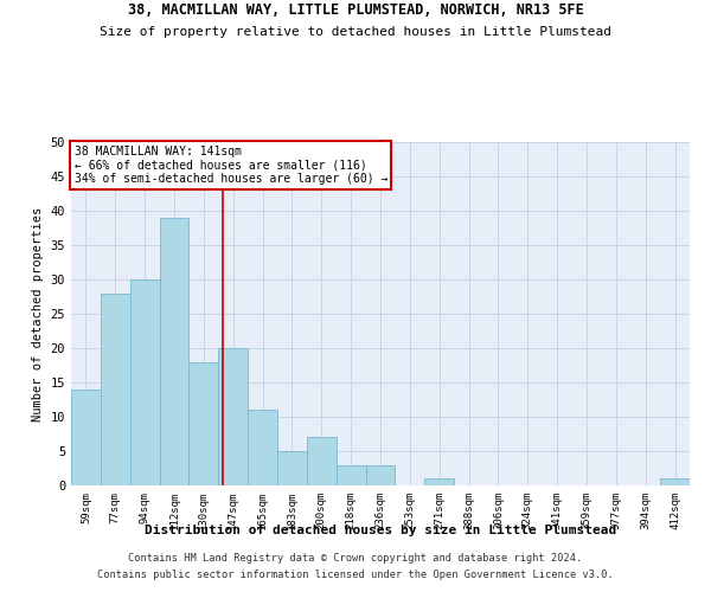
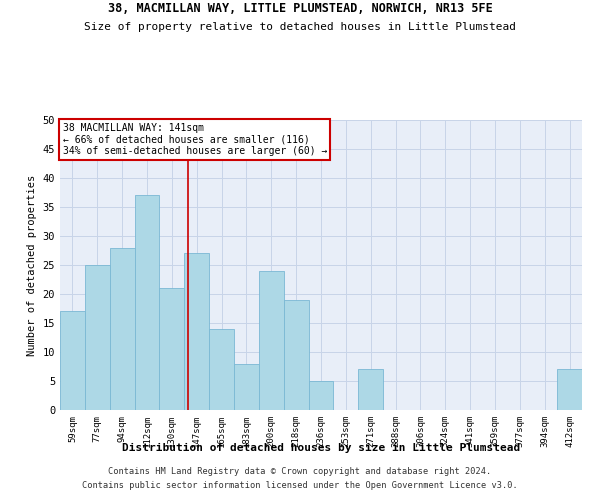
59sqm: 14 -> 17
77sqm: 28 -> 25
94sqm: 30 -> 28
112sqm: 39 -> 37
130sqm: 18 -> 21
147sqm: 20 -> 27
165sqm: 11 -> 14
183sqm: 5 -> 8
200sqm: 7 -> 24
218sqm: 3 -> 19
236sqm: 3 -> 5
271sqm: 1 -> 7
412sqm: 1 -> 7
